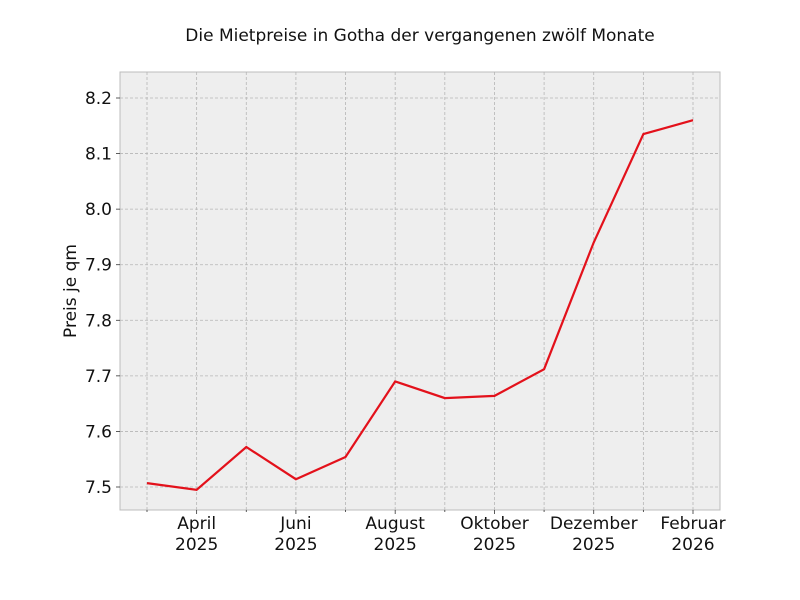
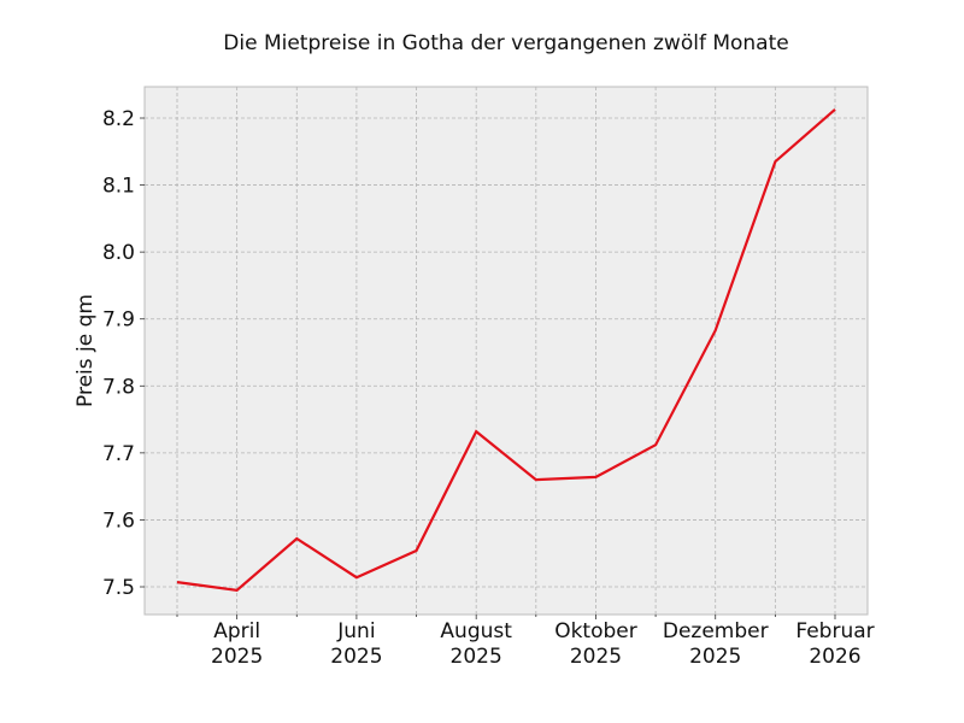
August 2025: 7.69 -> 7.73
Dezember 2025: 7.94 -> 7.88
Februar 2026: 8.16 -> 8.21
